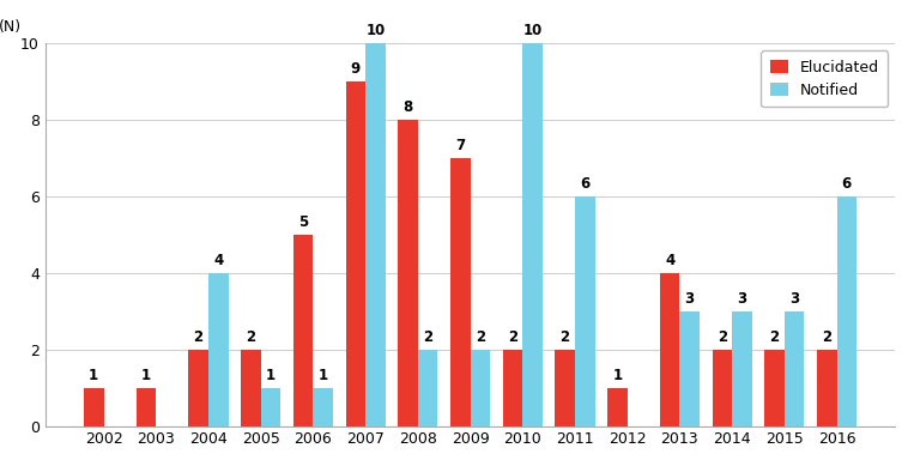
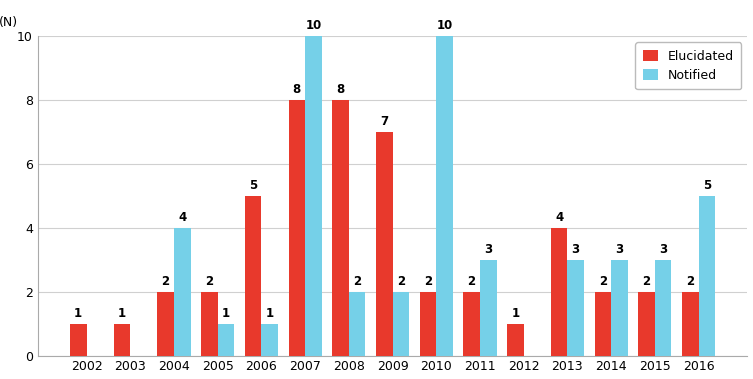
Elucidated/2007: 9 -> 8
Notified/2011: 6 -> 3
Notified/2016: 6 -> 5
